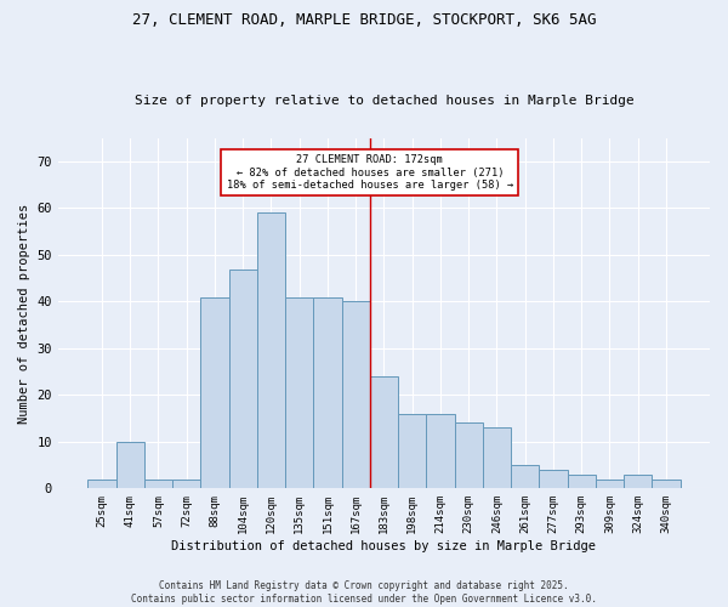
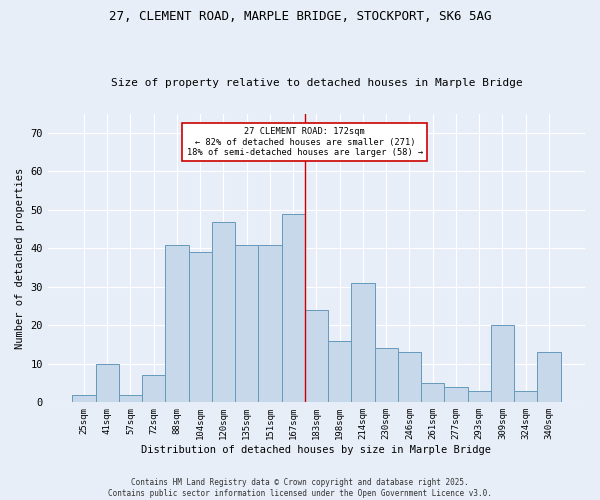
72sqm: 2 -> 7
104sqm: 47 -> 39
120sqm: 59 -> 47
167sqm: 40 -> 49
214sqm: 16 -> 31
309sqm: 2 -> 20
340sqm: 2 -> 13
